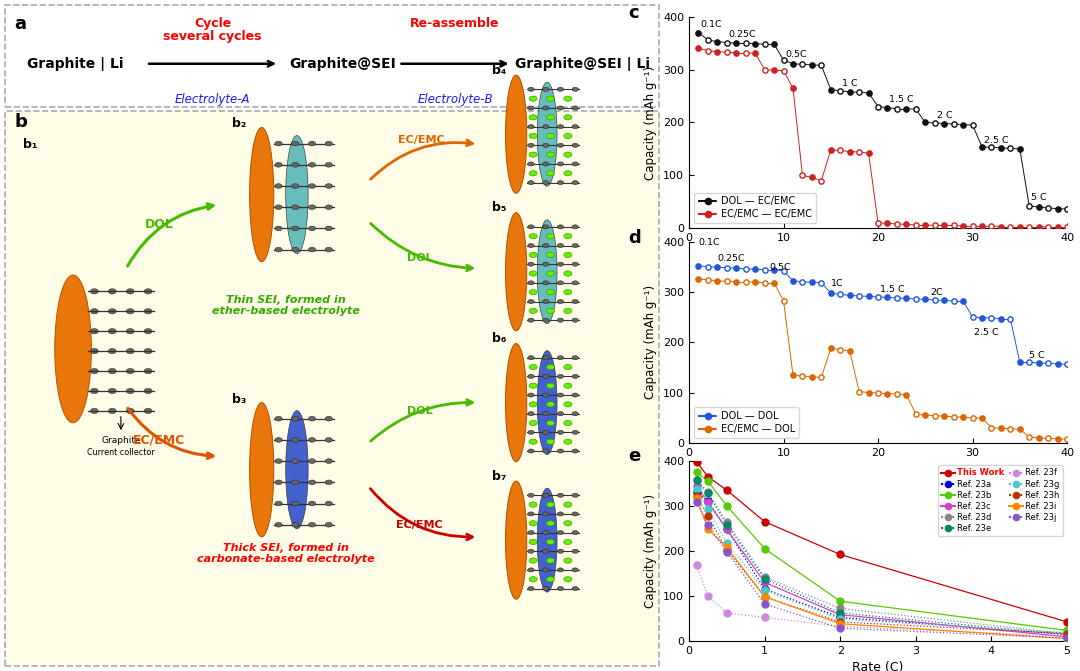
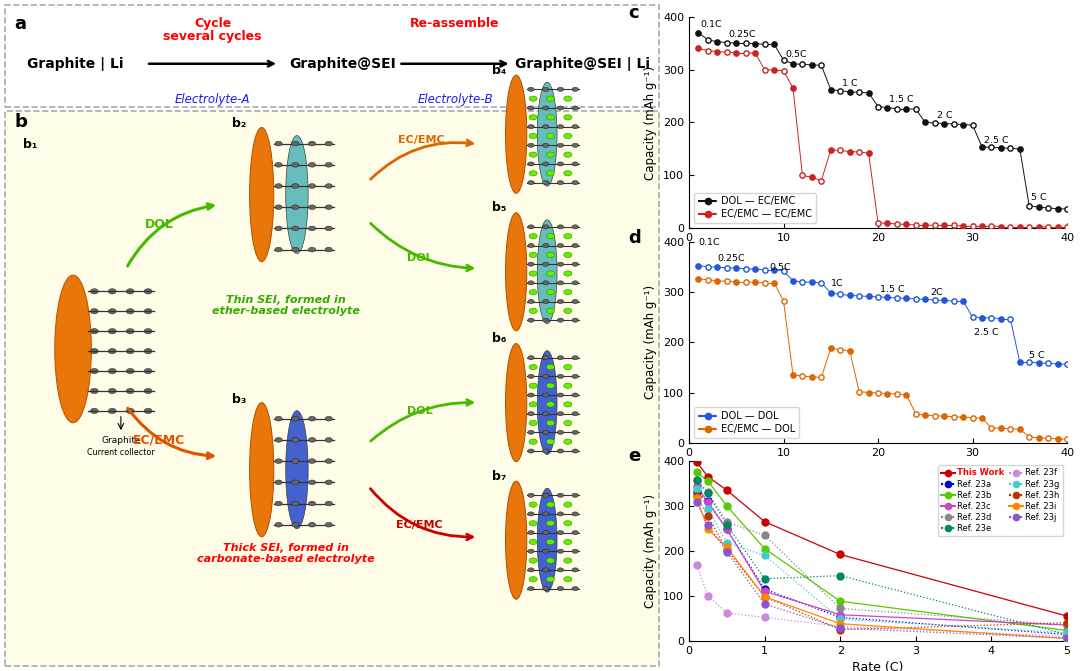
Ref. 23c/1: 130 -> 110
Ref. 23d/1: 142 -> 235
Ref. 23g/1: 112 -> 190
Ref. 23e/2: 62 -> 145
Ref. 23h/2: 42 -> 25
This Work/5: 42 -> 55
Ref. 23c/5: 9 -> 35
Ref. 23d/5: 16 -> 35
Ref. 23h/5: 16 -> 40
